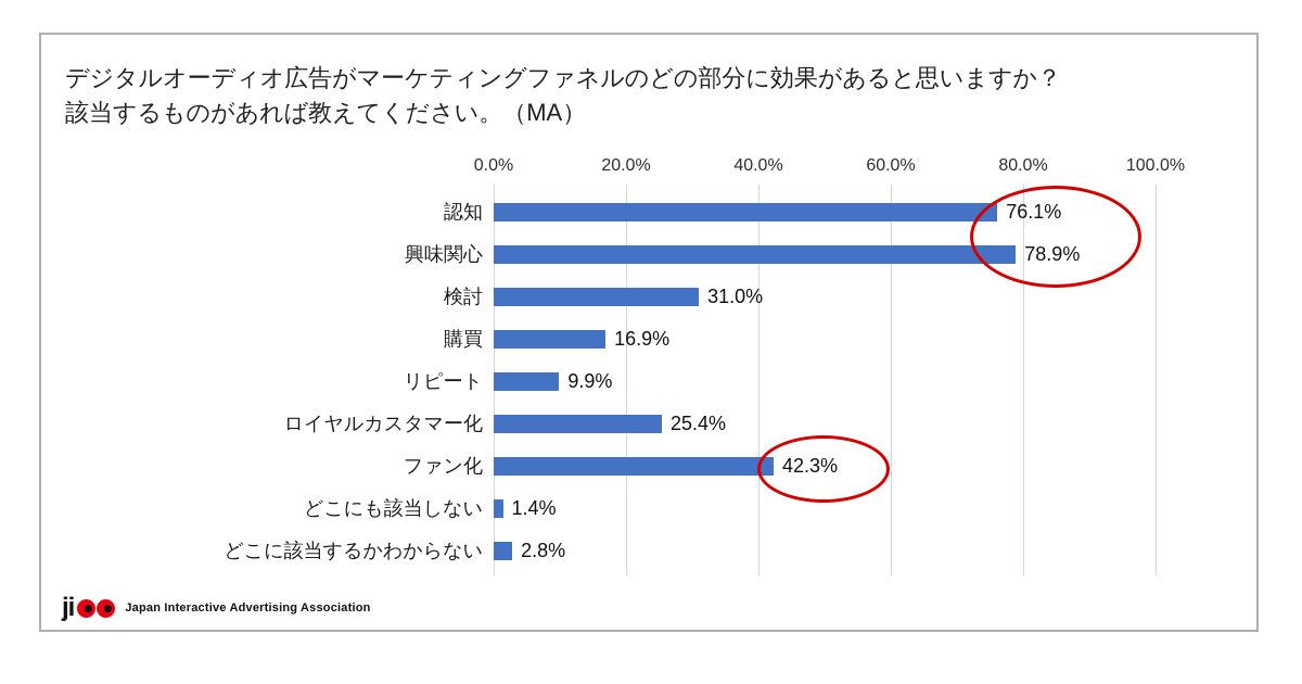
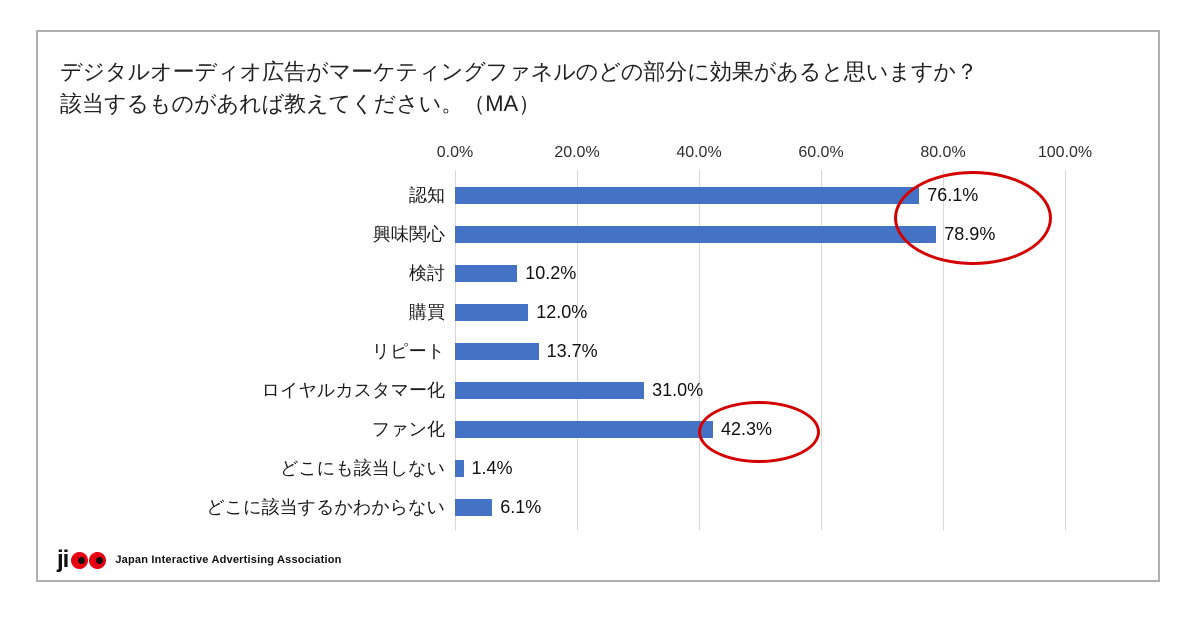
検討: 31.0% -> 10.2%
購買: 16.9% -> 12.0%
リピート: 9.9% -> 13.7%
ロイヤルカスタマー化: 25.4% -> 31.0%
どこに該当するかわからない: 2.8% -> 6.1%
